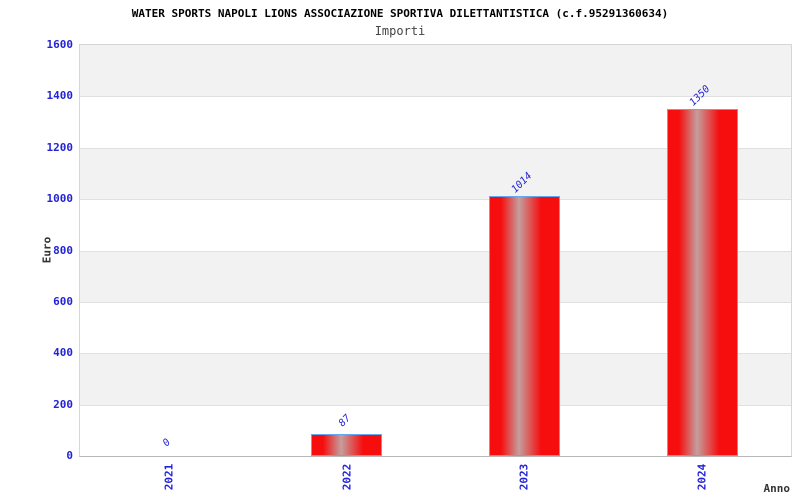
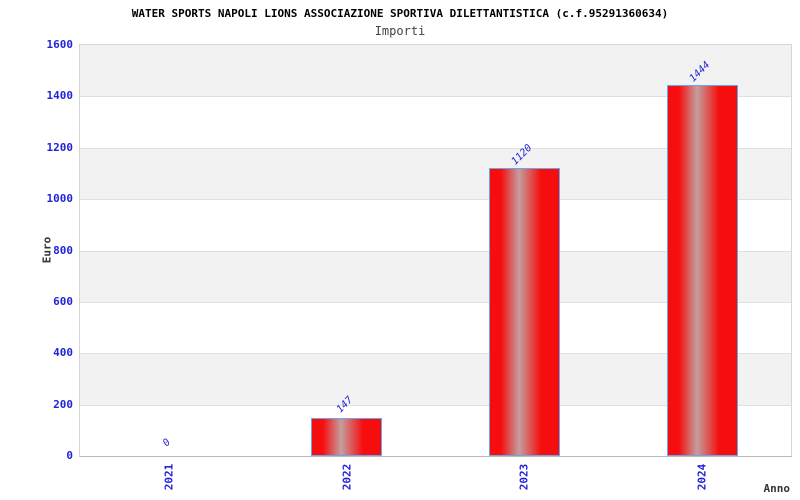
2022: 87 -> 147
2023: 1014 -> 1120
2024: 1350 -> 1444
